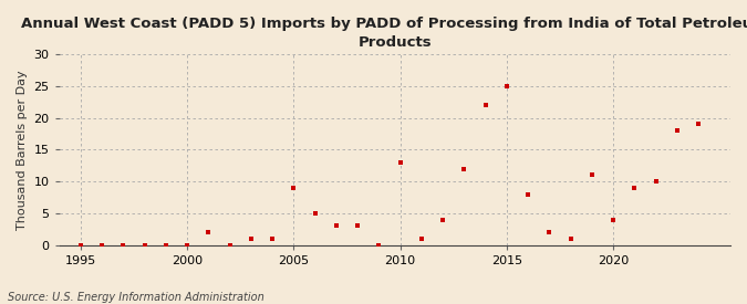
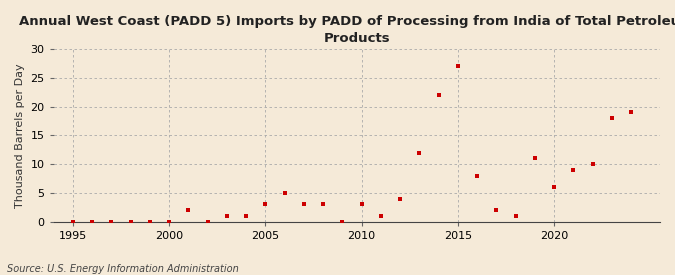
2005: 9 -> 3
2010: 13 -> 3
2015: 25 -> 27
2020: 4 -> 6
